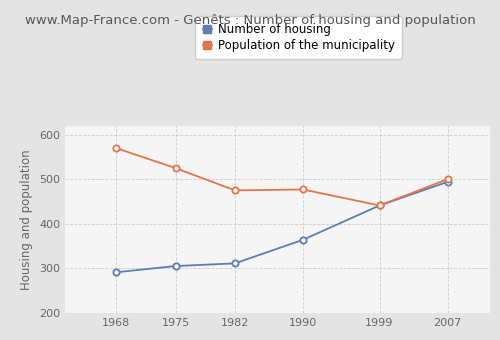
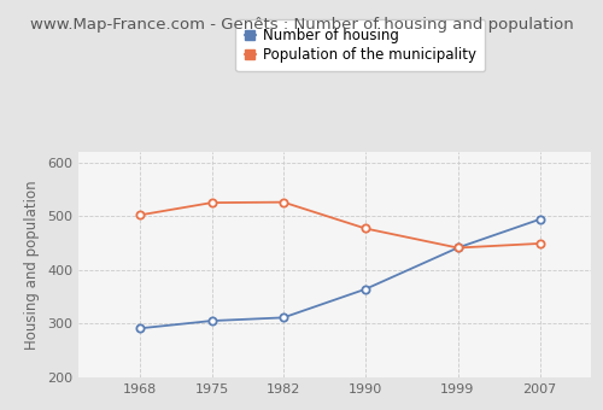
Population of the municipality/1968: 570 -> 502
Population of the municipality/1982: 475 -> 526
Population of the municipality/2007: 500 -> 449
